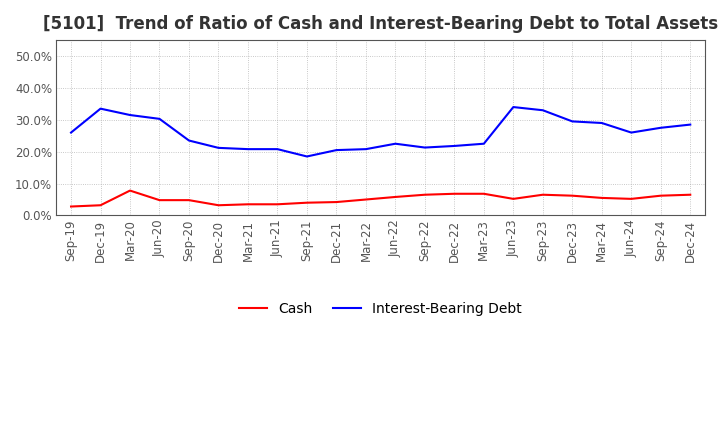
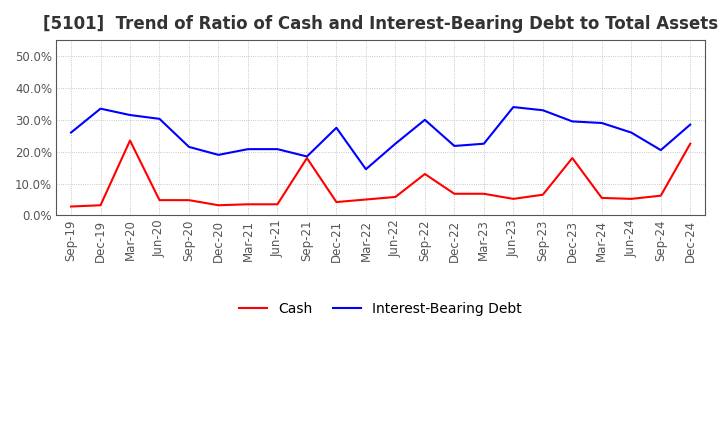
Cash/Mar-20: 7.8% -> 23.5%
Interest-Bearing Debt/Sep-20: 23.5% -> 21.5%
Interest-Bearing Debt/Dec-20: 21.2% -> 19.0%
Cash/Sep-21: 4.0% -> 18.0%
Interest-Bearing Debt/Dec-21: 20.5% -> 27.5%
Interest-Bearing Debt/Mar-22: 20.8% -> 14.5%
Cash/Sep-22: 6.5% -> 13.0%
Interest-Bearing Debt/Sep-22: 21.3% -> 30.0%
Cash/Dec-23: 6.2% -> 18.0%
Interest-Bearing Debt/Sep-24: 27.5% -> 20.5%
Cash/Dec-24: 6.5% -> 22.5%
